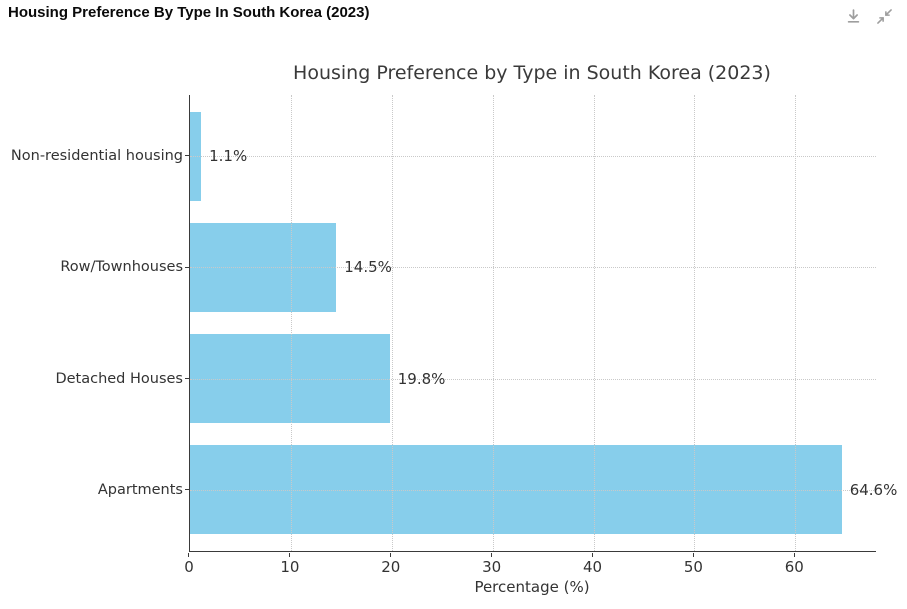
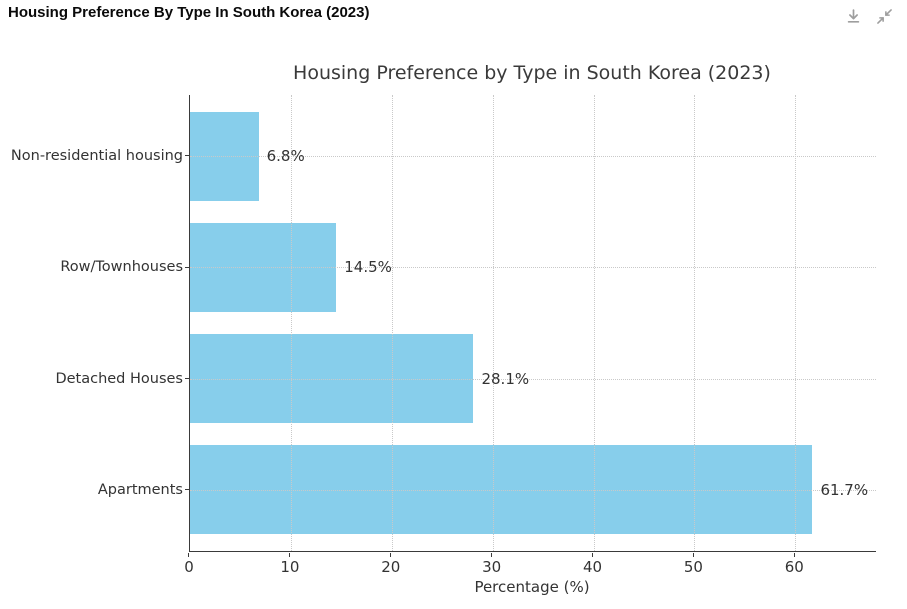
Non-residential housing: 1.1% -> 6.8%
Detached Houses: 19.8% -> 28.1%
Apartments: 64.6% -> 61.7%
